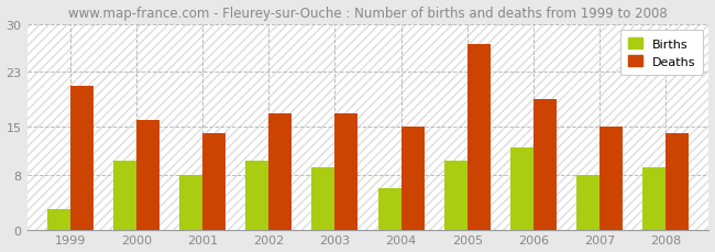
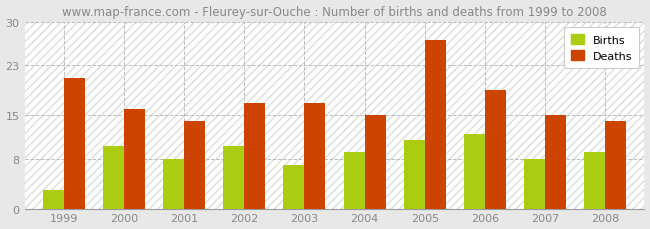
Births/2003: 9 -> 7
Births/2004: 6 -> 9
Births/2005: 10 -> 11
